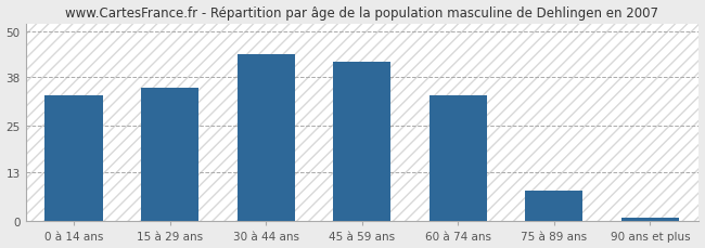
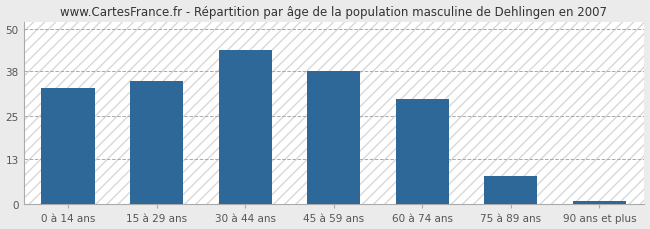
45 à 59 ans: 42 -> 38
60 à 74 ans: 33 -> 30
